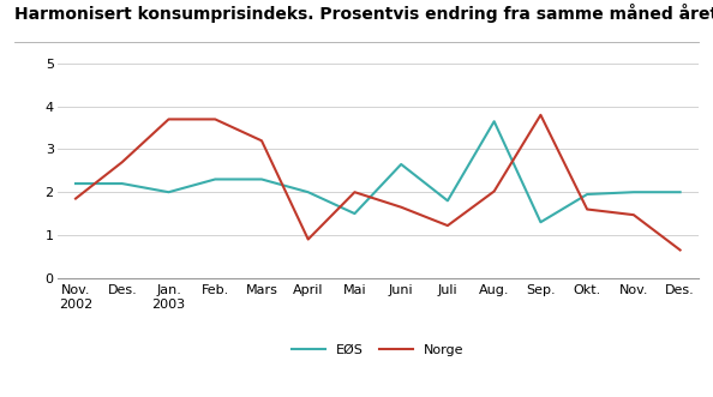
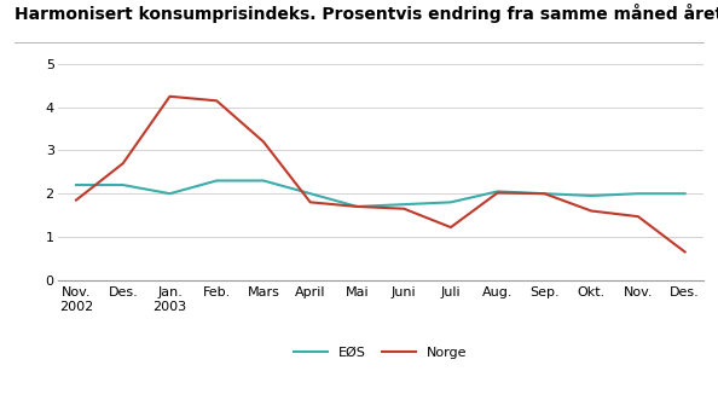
Norge/Jan. 2003: 3.70 -> 4.25
Norge/Feb.: 3.70 -> 4.15
Norge/April: 0.90 -> 1.80
EØS/Mai: 1.50 -> 1.70
Norge/Mai: 2.00 -> 1.70
EØS/Juni: 2.65 -> 1.75
EØS/Aug.: 3.65 -> 2.05
EØS/Sep.: 1.30 -> 2.00
Norge/Sep.: 3.80 -> 2.00
